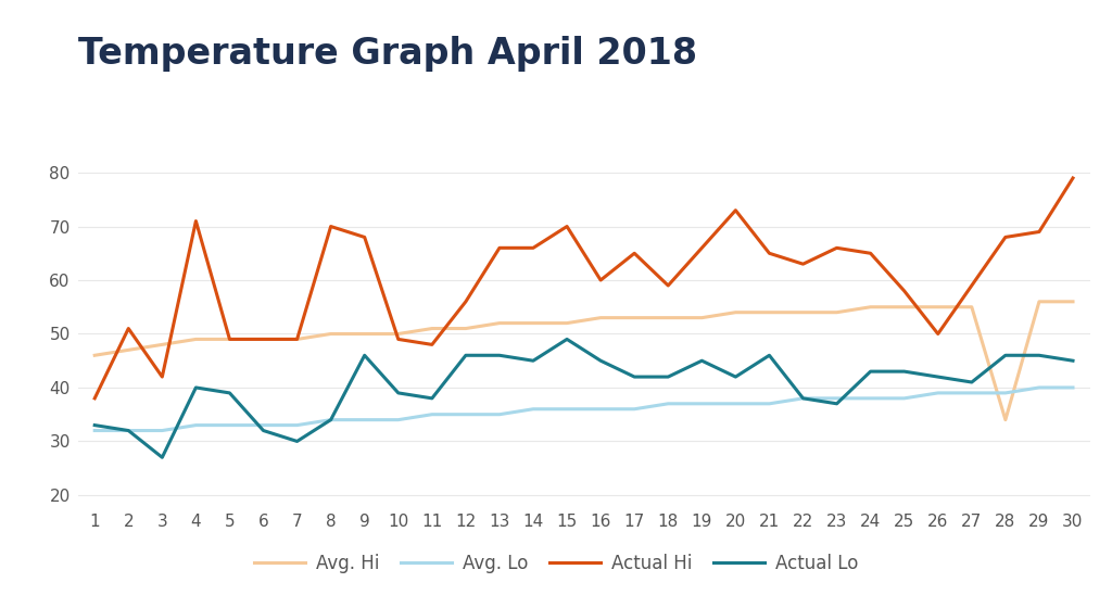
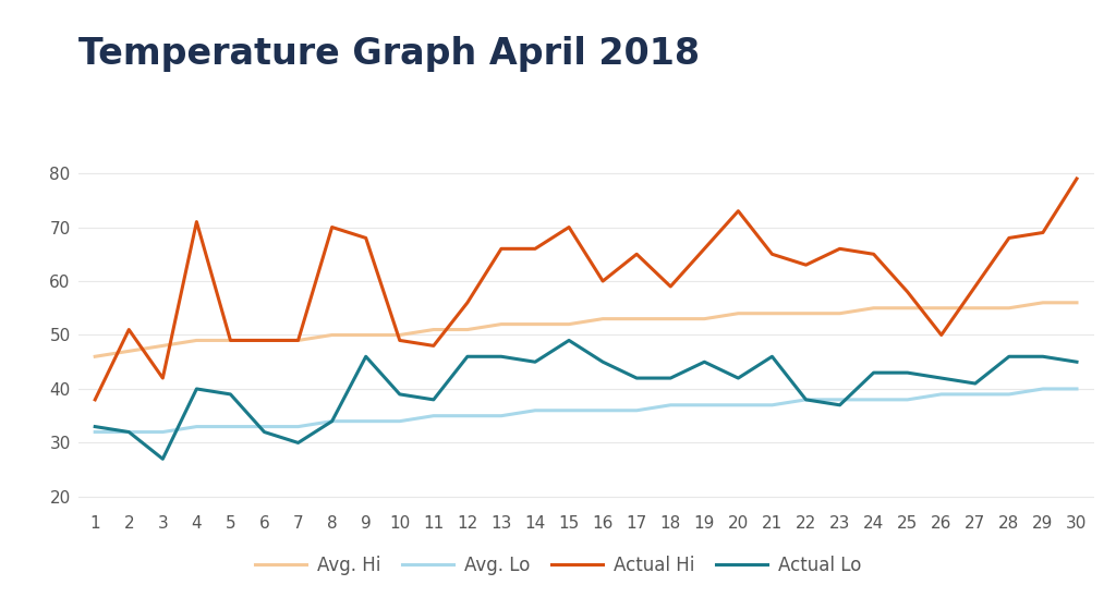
Avg. Hi/28: 34 -> 55
